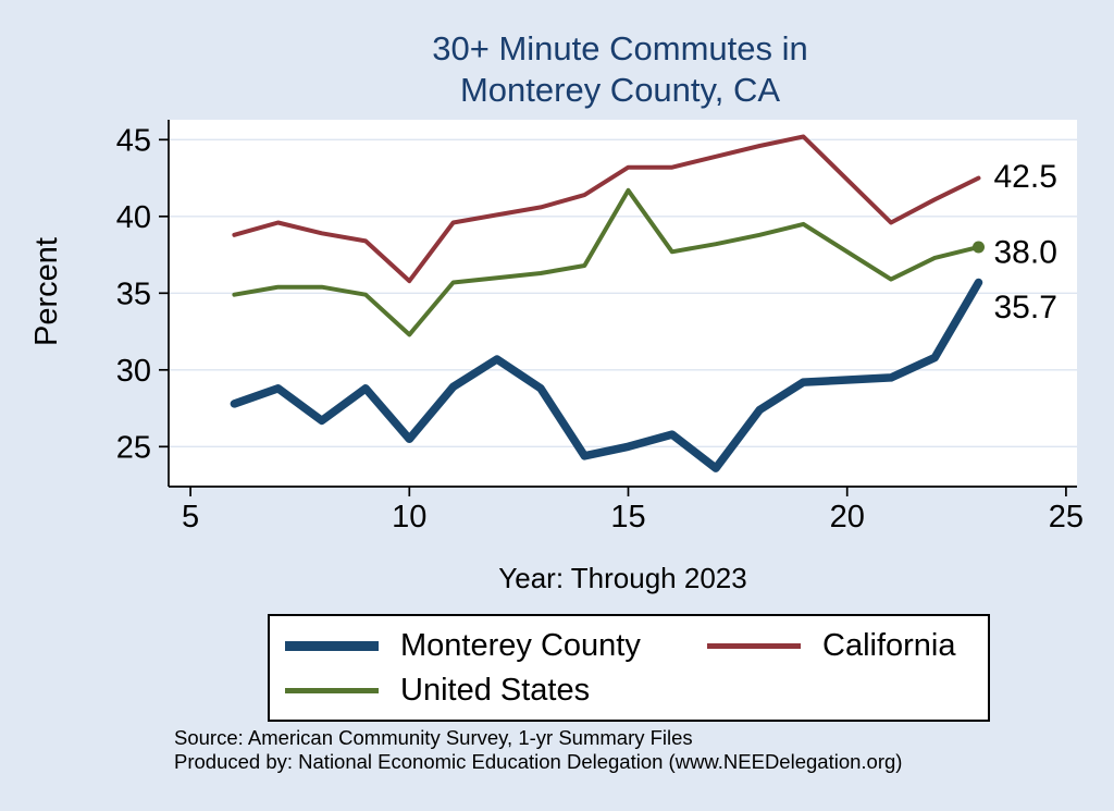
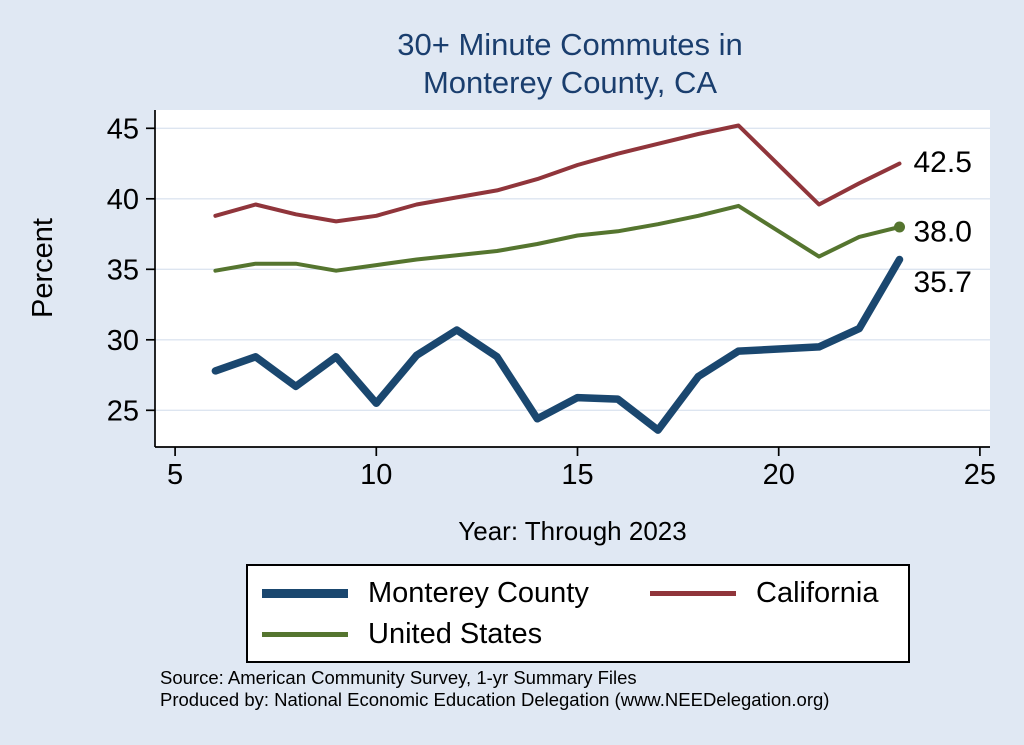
California/10: 35.8 -> 38.8
United States/10: 32.3 -> 35.3
Monterey County/15: 25.0 -> 25.9
California/15: 43.2 -> 42.4
United States/15: 41.7 -> 37.4
